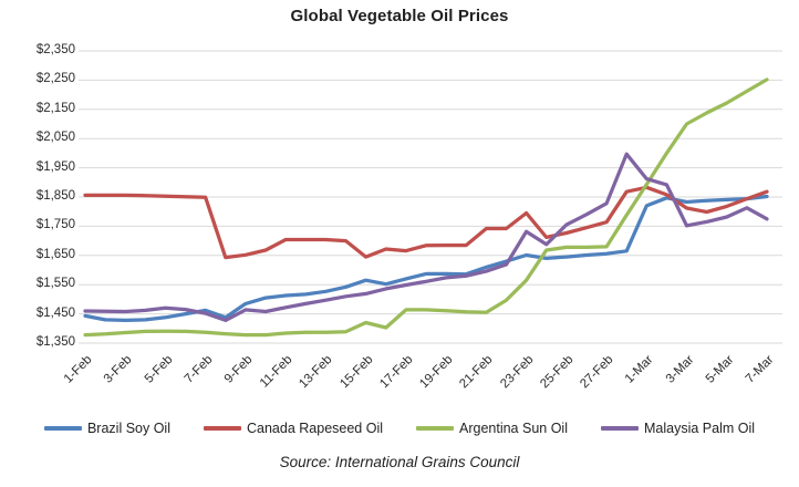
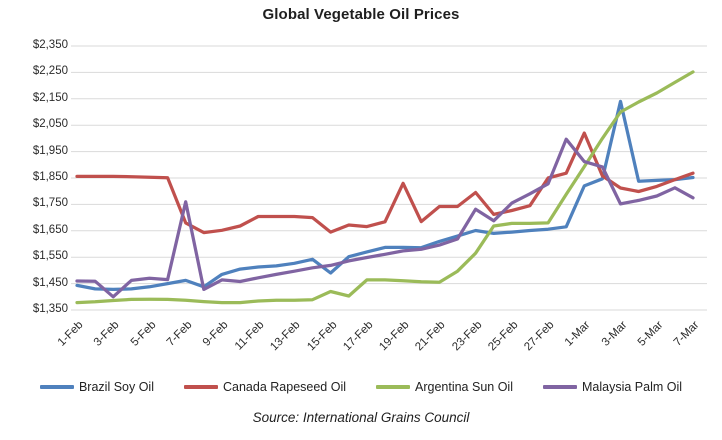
Malaysia Palm Oil/3-Feb: $1460 -> $1400
Canada Rapeseed Oil/7-Feb: $1850 -> $1680
Malaysia Palm Oil/7-Feb: $1450 -> $1760
Brazil Soy Oil/15-Feb: $1560 -> $1490
Canada Rapeseed Oil/19-Feb: $1680 -> $1830
Canada Rapeseed Oil/27-Feb: $1760 -> $1850
Canada Rapeseed Oil/1-Mar: $1880 -> $2020
Brazil Soy Oil/3-Mar: $1830 -> $2140
